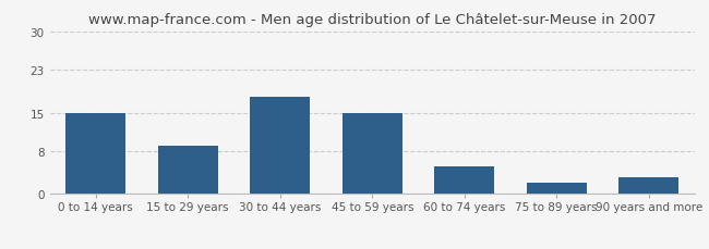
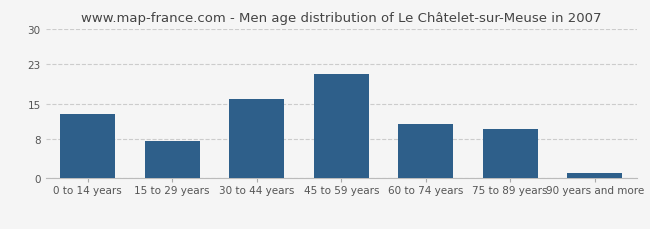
0 to 14 years: 15.0 -> 13.0
15 to 29 years: 9.0 -> 7.5
30 to 44 years: 18.0 -> 16.0
45 to 59 years: 15.0 -> 21.0
60 to 74 years: 5.0 -> 11.0
75 to 89 years: 2.0 -> 10.0
90 years and more: 3.0 -> 1.0
